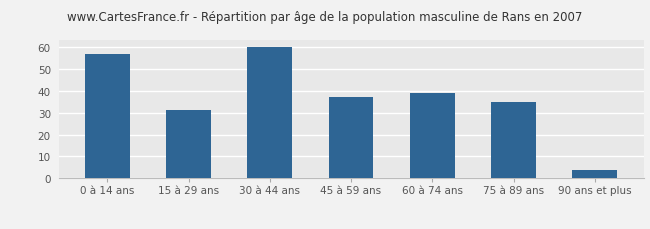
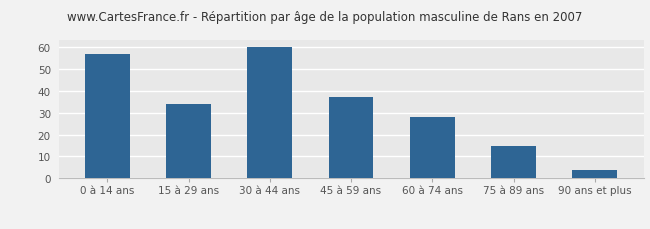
15 à 29 ans: 31 -> 34
60 à 74 ans: 39 -> 28
75 à 89 ans: 35 -> 15
